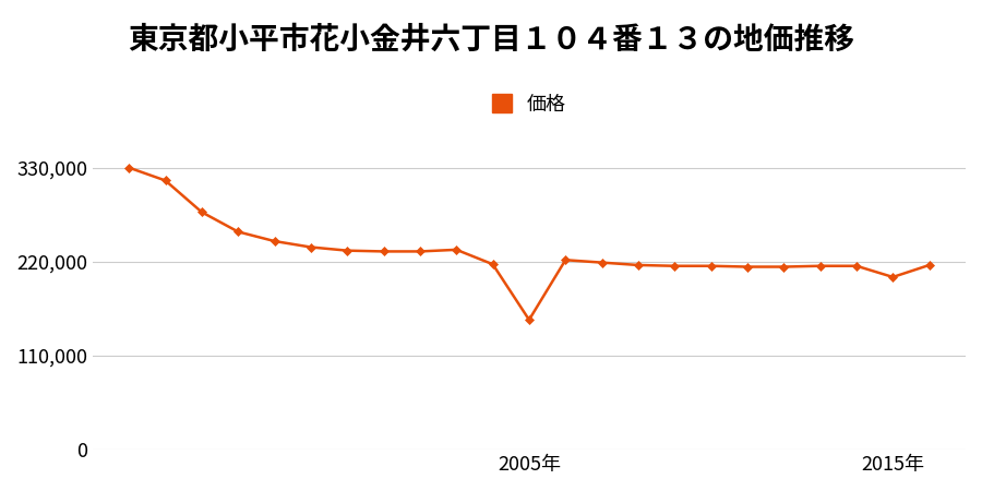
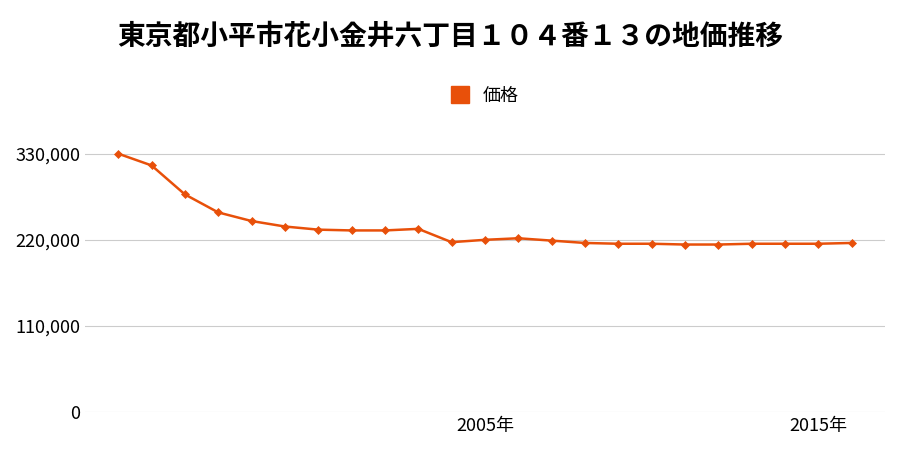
2005年: 152,000 -> 220,000
2015年: 202,000 -> 215,000
